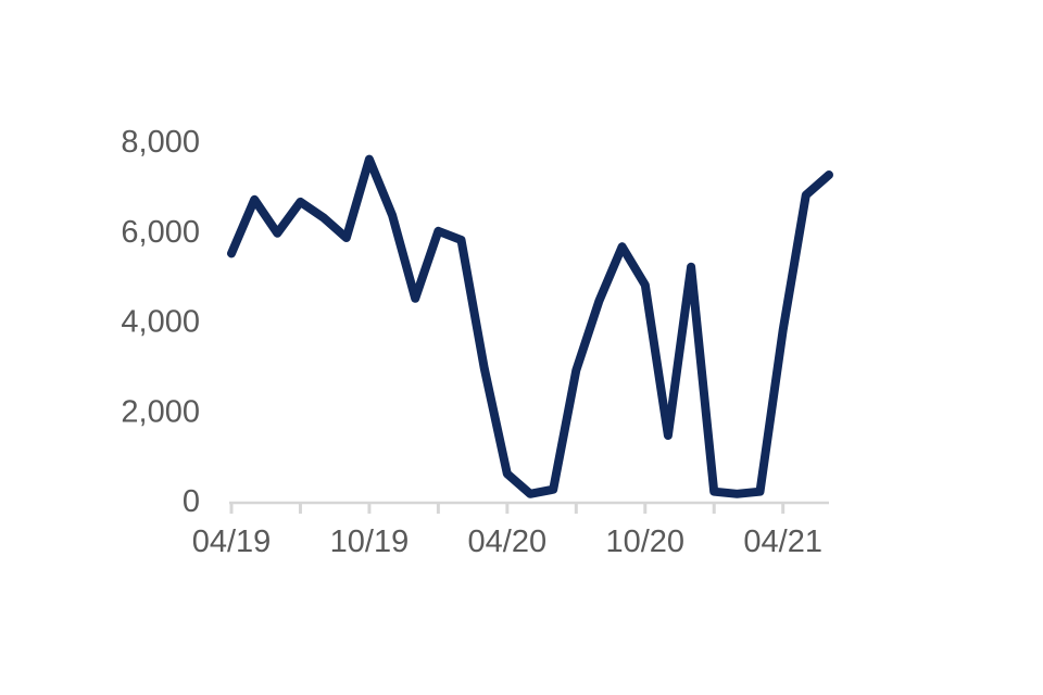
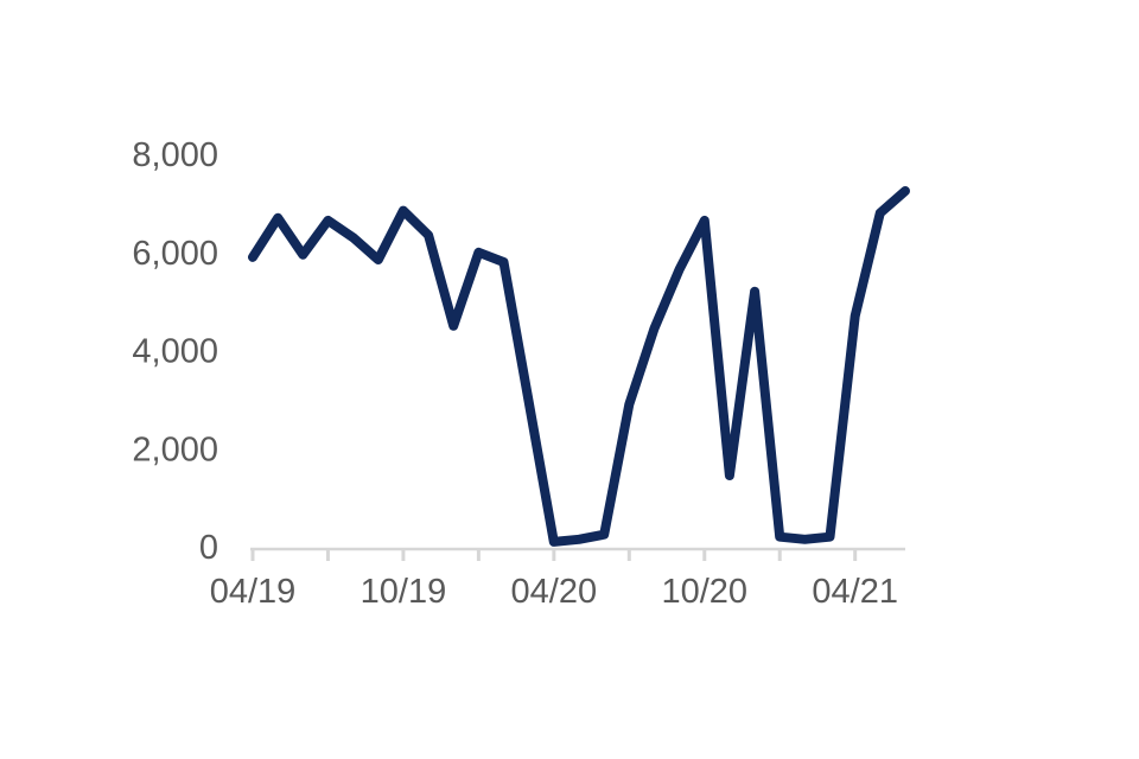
04/19: 5500 -> 5900
10/19: 7600 -> 6800
04/20: 600 -> 100
10/20: 4800 -> 6600
04/21: 3800 -> 4700
